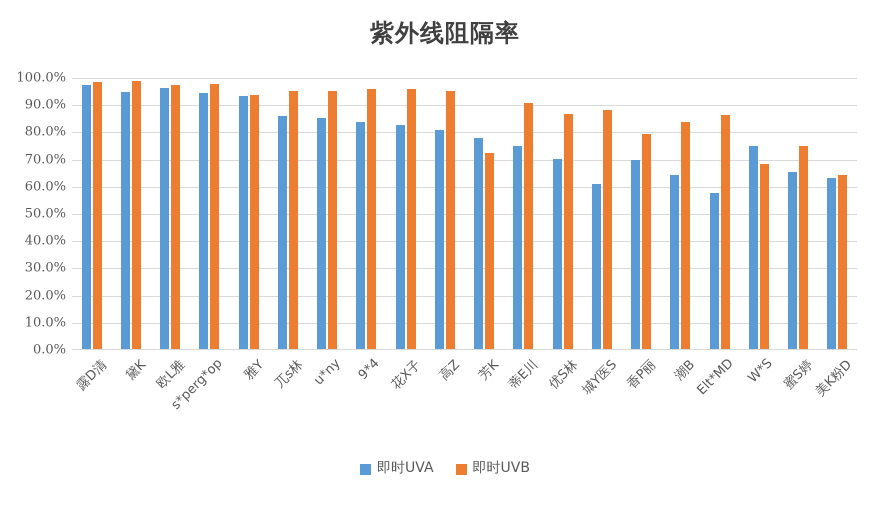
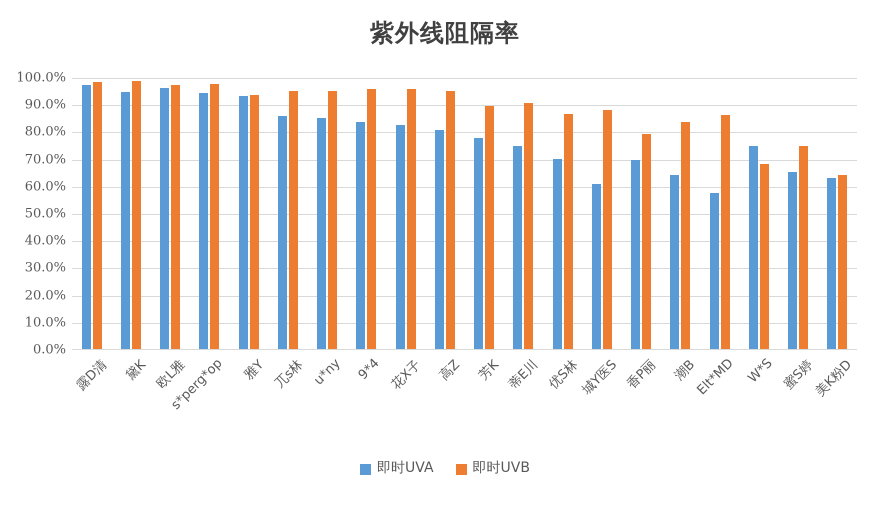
即时UVB/芳K: 72% -> 90%
